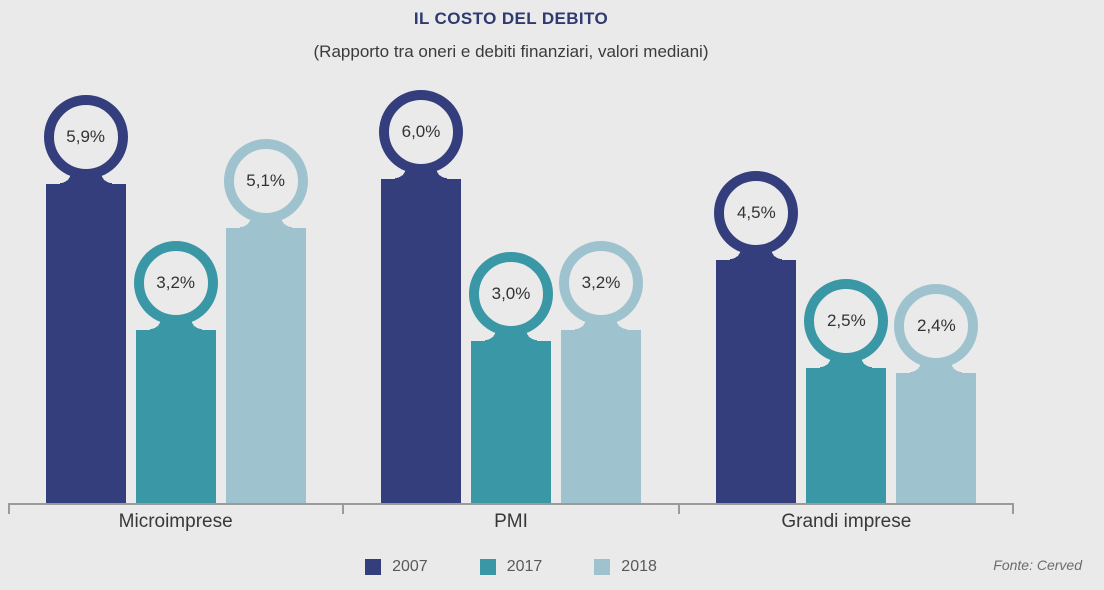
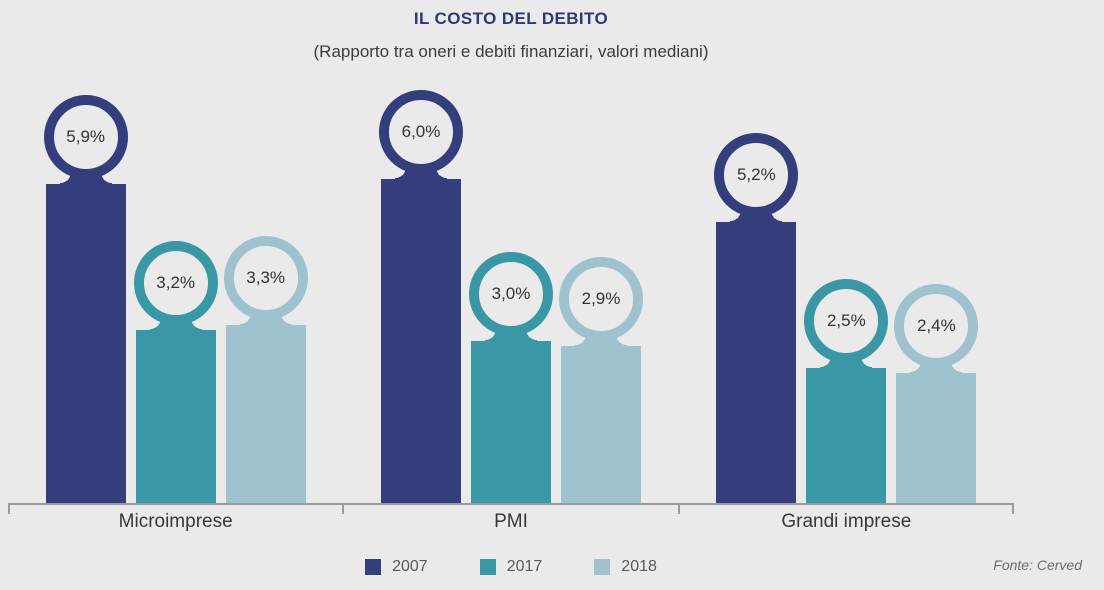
2018/Microimprese: 5,1% -> 3,3%
2018/PMI: 3,2% -> 2,9%
2007/Grandi imprese: 4,5% -> 5,2%
